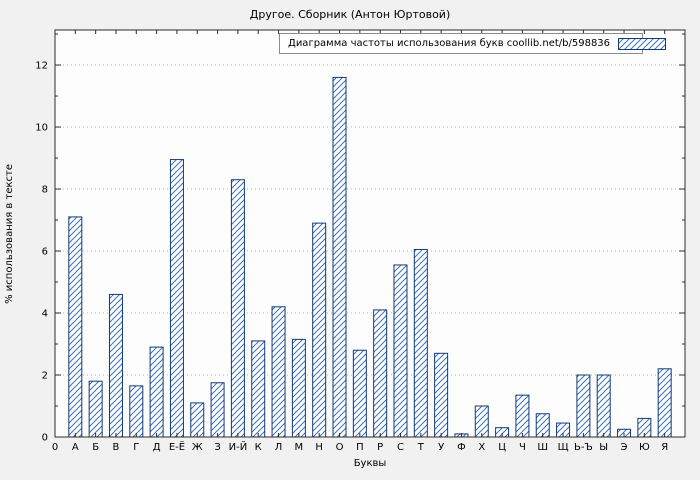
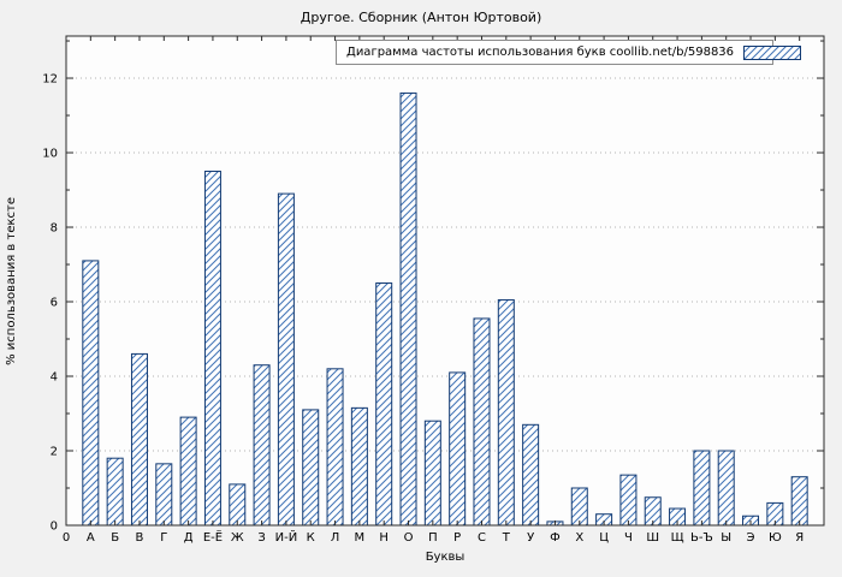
Е-Ё: 8.9 -> 9.5
З: 1.8 -> 4.3
И-Й: 8.3 -> 8.9
Н: 6.9 -> 6.5
Я: 2.2 -> 1.3
